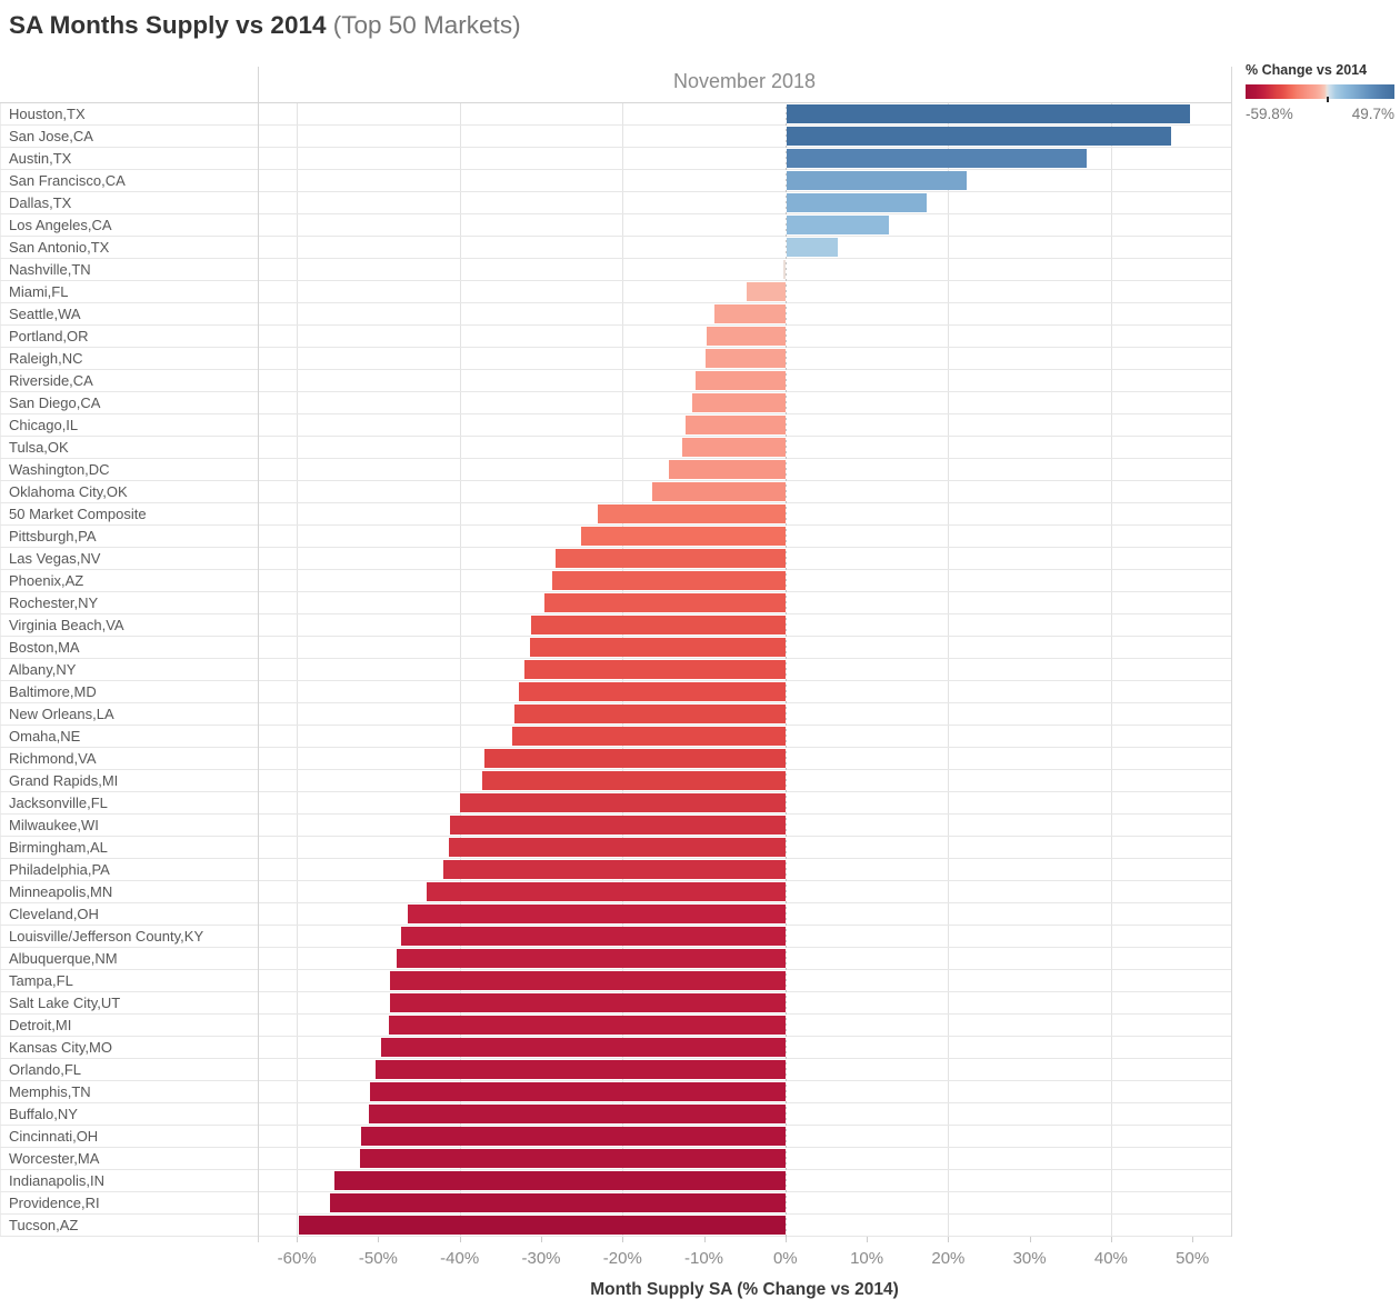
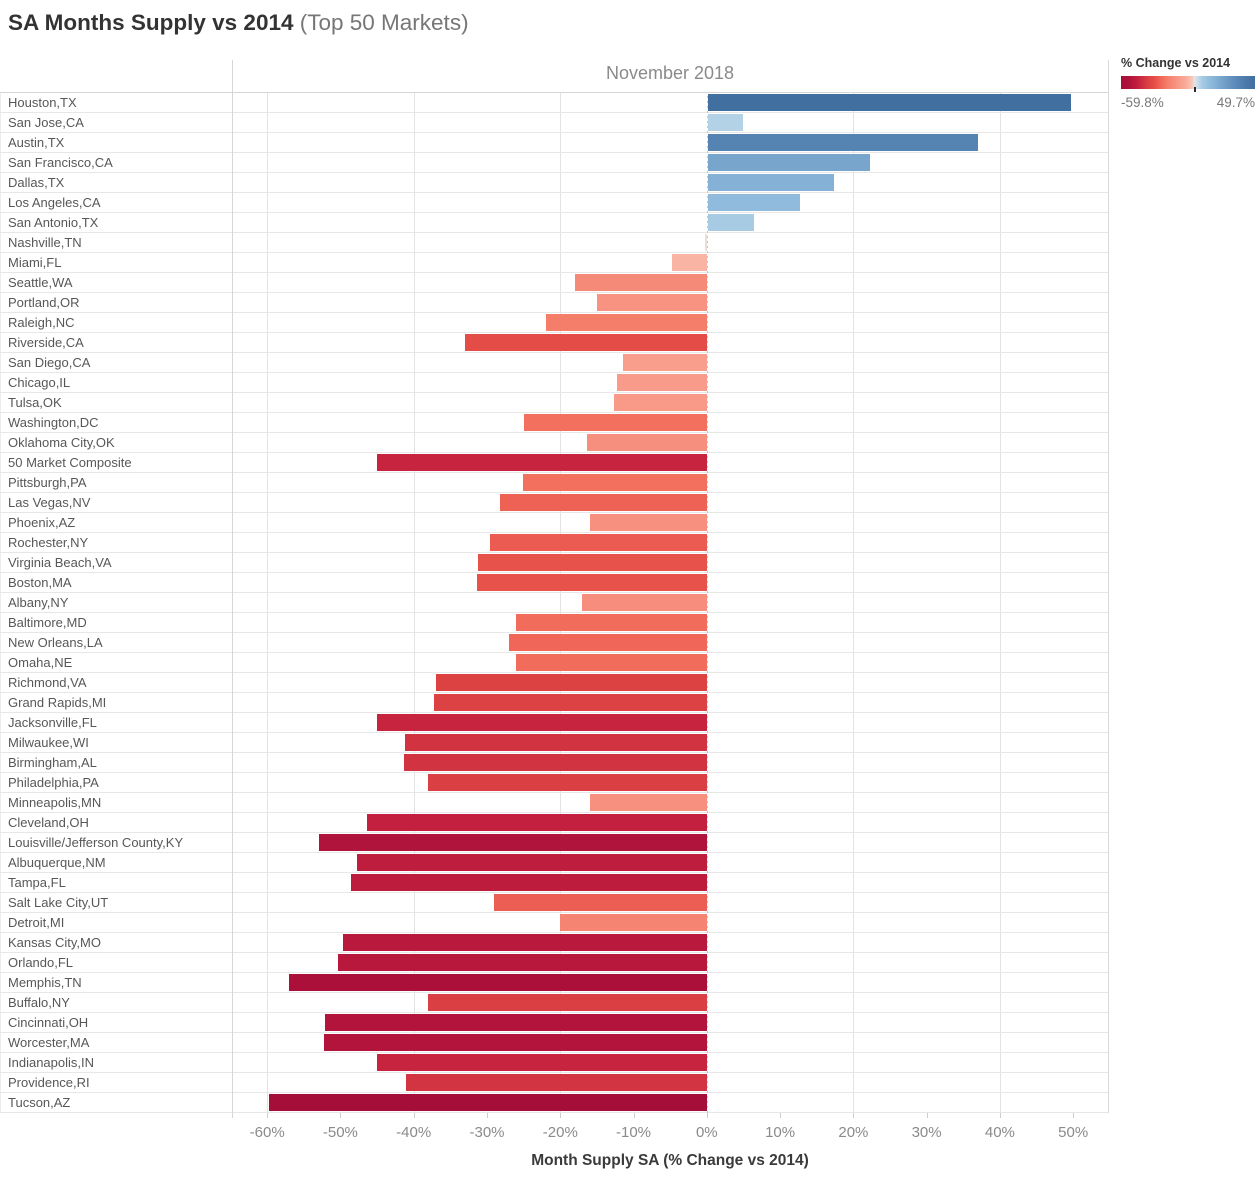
San Jose,CA: 47% -> 5%
Seattle,WA: -9% -> -18%
Portland,OR: -10% -> -15%
Raleigh,NC: -10% -> -22%
Riverside,CA: -11% -> -33%
Washington,DC: -14% -> -25%
50 Market Composite: -23% -> -45%
Phoenix,AZ: -29% -> -16%
Albany,NY: -32% -> -17%
Baltimore,MD: -33% -> -26%
New Orleans,LA: -33% -> -27%
Omaha,NE: -34% -> -26%
Jacksonville,FL: -40% -> -45%
Philadelphia,PA: -42% -> -38%
Minneapolis,MN: -44% -> -16%
Louisville/Jefferson County,KY: -47% -> -53%
Salt Lake City,UT: -49% -> -29%
Detroit,MI: -49% -> -20%
Memphis,TN: -51% -> -57%
Buffalo,NY: -51% -> -38%
Indianapolis,IN: -55% -> -45%
Providence,RI: -56% -> -41%
